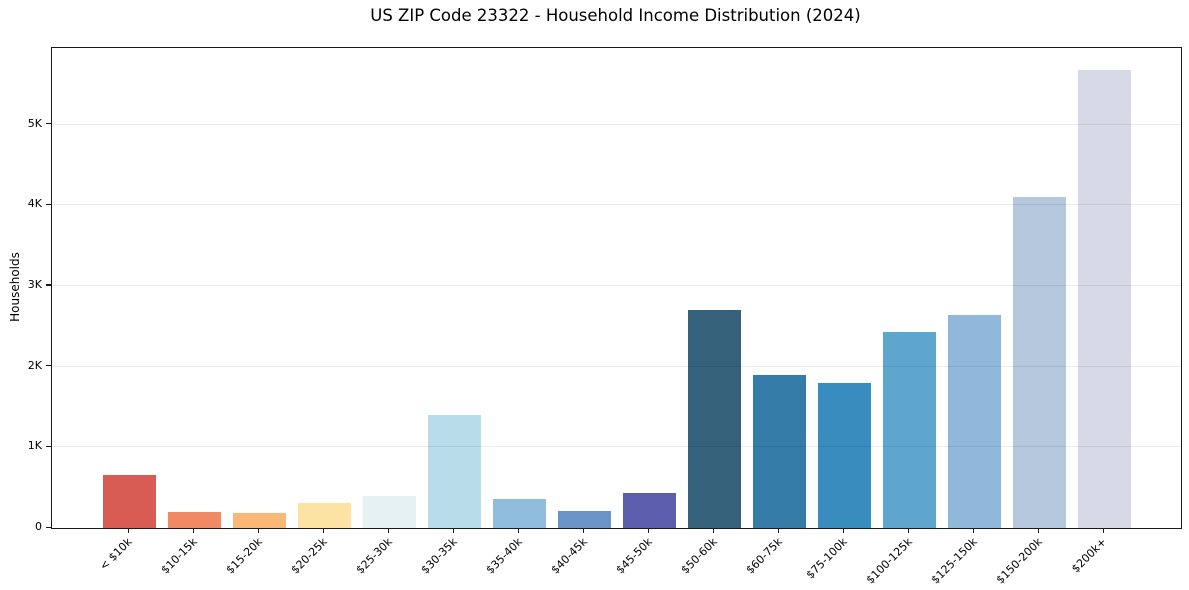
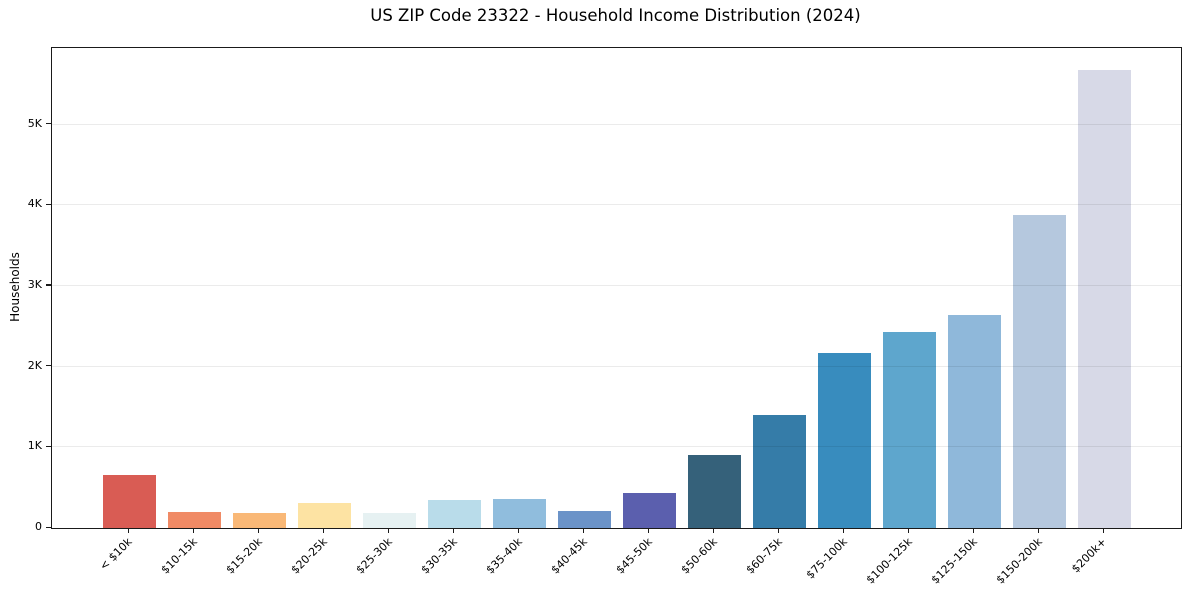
$25-30k: 0.4K -> 0.2K
$30-35k: 1.4K -> 0.3K
$50-60k: 2.7K -> 0.9K
$60-75k: 1.9K -> 1.4K
$75-100k: 1.8K -> 2.2K
$150-200k: 4.1K -> 3.9K
